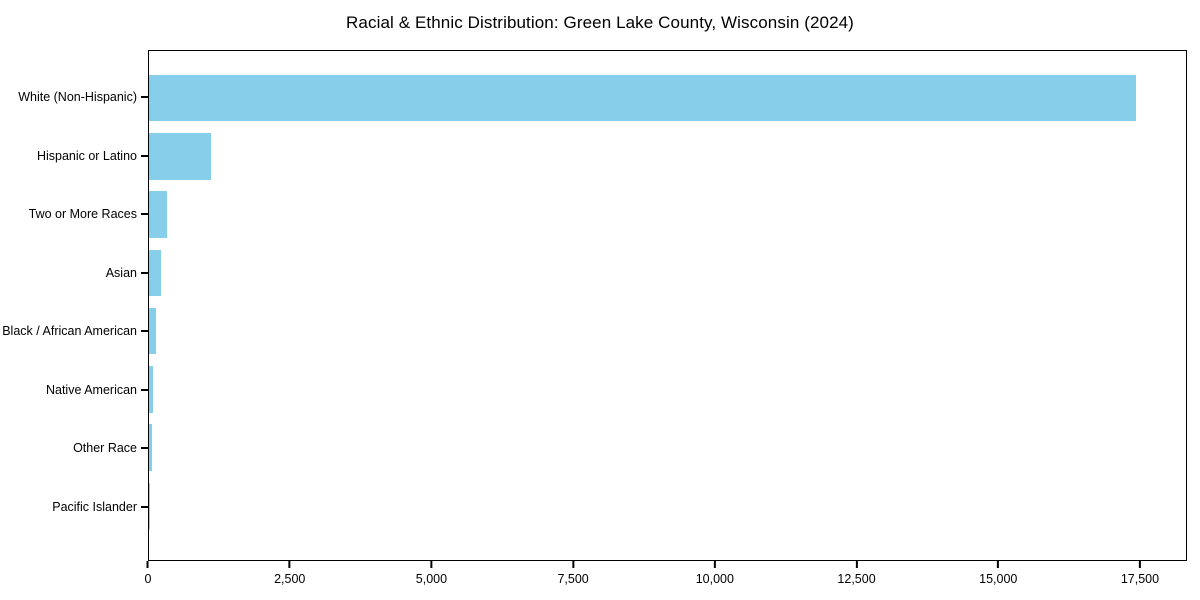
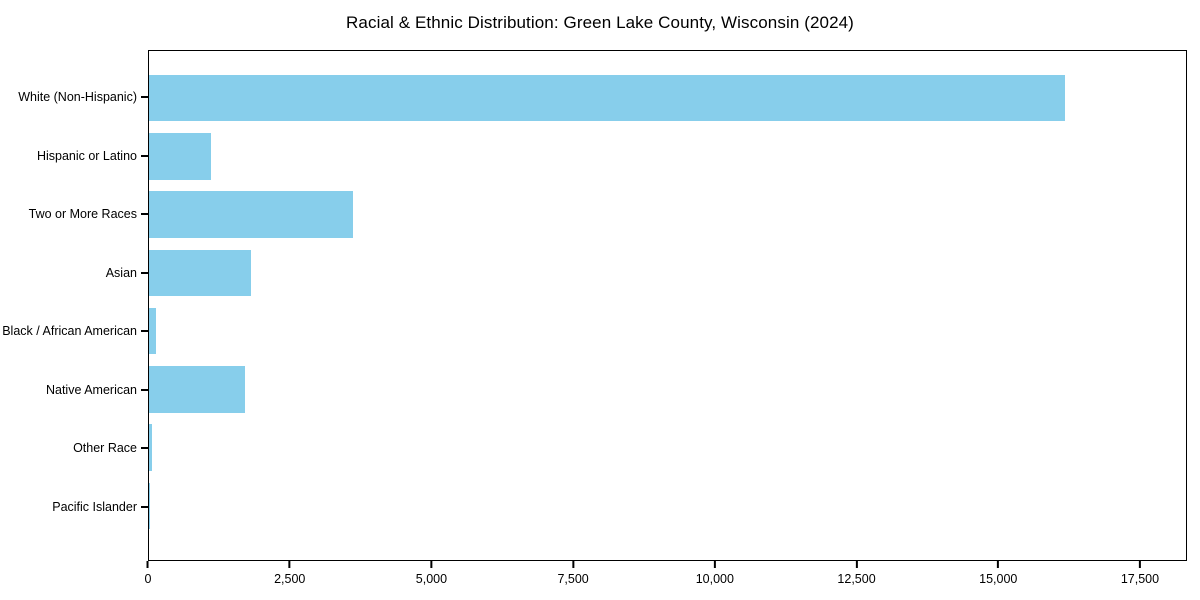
White (Non-Hispanic): 17400 -> 16200
Two or More Races: 300 -> 3600
Asian: 200 -> 1800
Native American: 100 -> 1700
